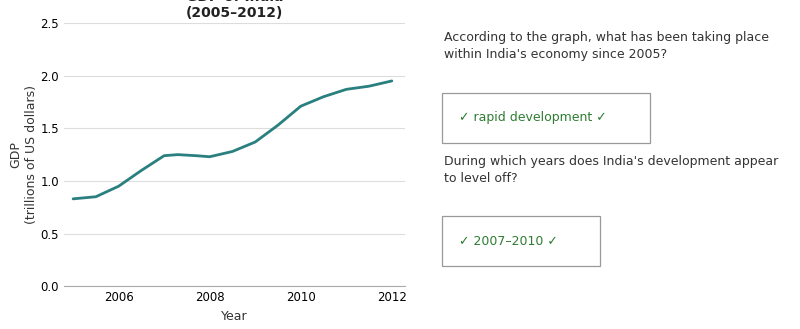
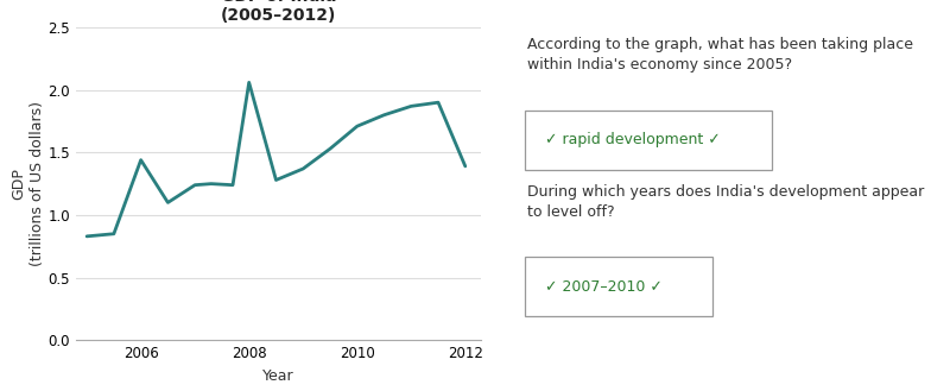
2006: 0.95 -> 1.44
2008: 1.23 -> 2.06
2012: 1.95 -> 1.39
